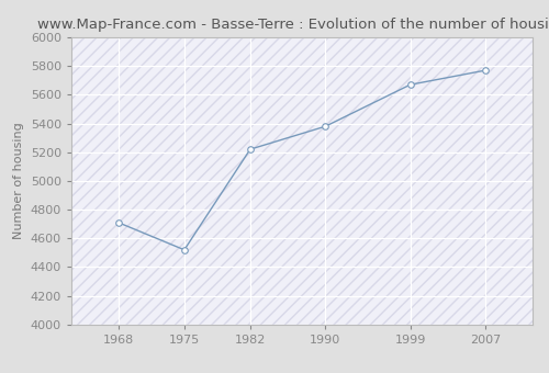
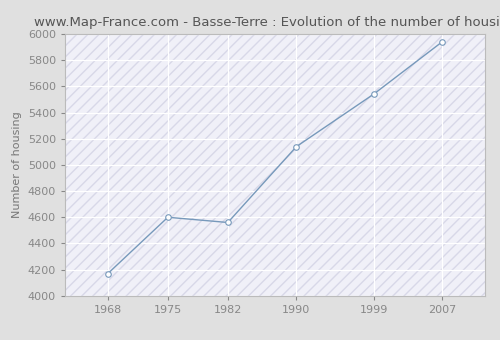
1968: 4710 -> 4170
1975: 4520 -> 4600
1982: 5220 -> 4560
1990: 5380 -> 5140
1999: 5670 -> 5540
2007: 5770 -> 5940
